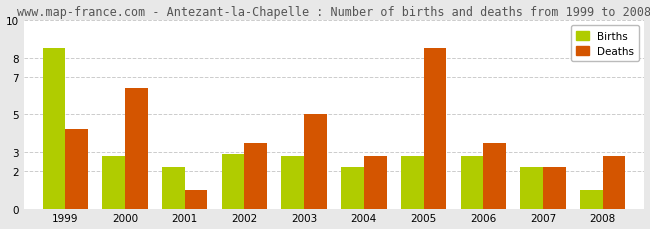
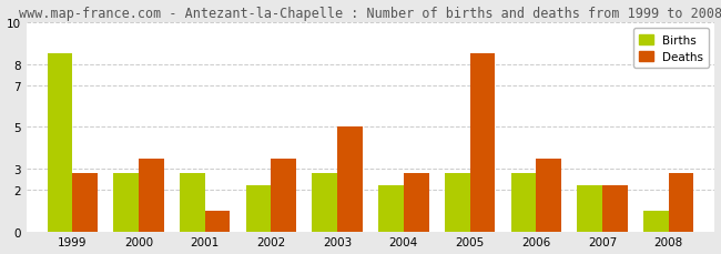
Deaths/1999: 4.2 -> 2.8
Deaths/2000: 6.4 -> 3.5
Births/2001: 2.2 -> 2.8
Births/2002: 2.9 -> 2.2
